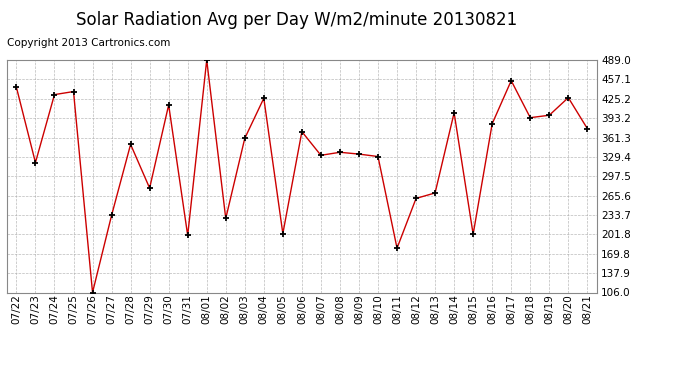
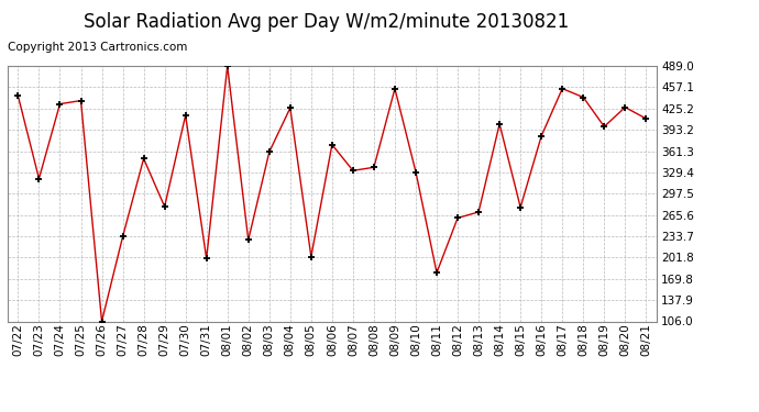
08/09: 334 -> 455
08/15: 202 -> 277
08/18: 394 -> 442
08/21: 376 -> 410
